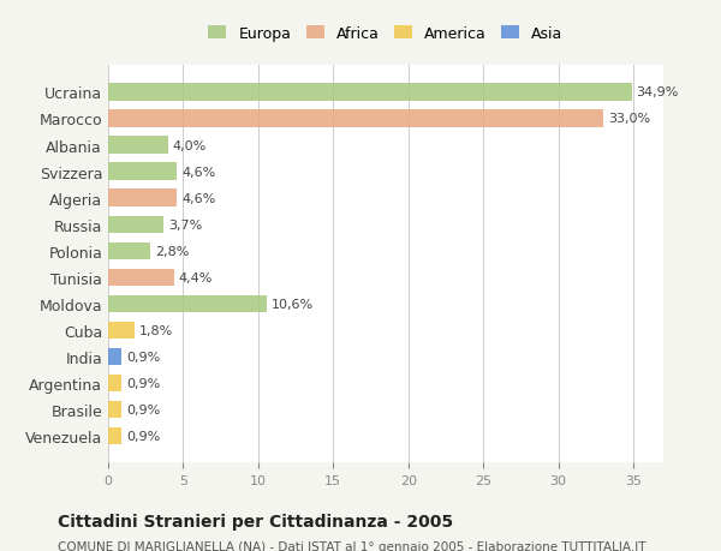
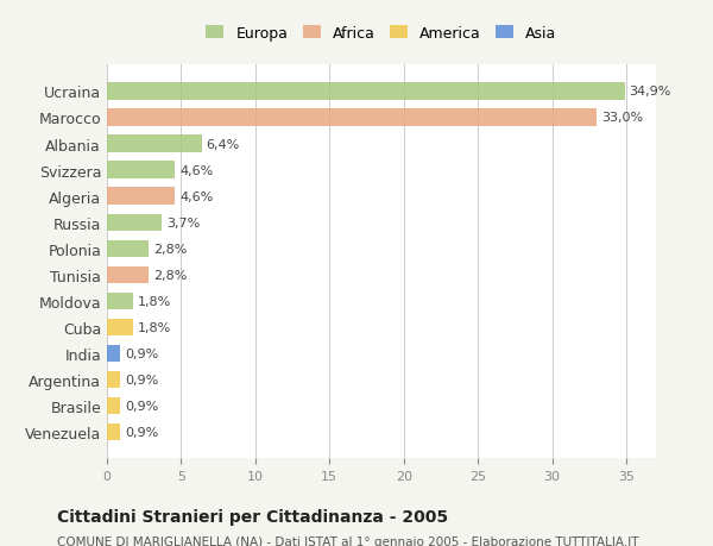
Albania: 4,0% -> 6,4%
Tunisia: 4,4% -> 2,8%
Moldova: 10,6% -> 1,8%
